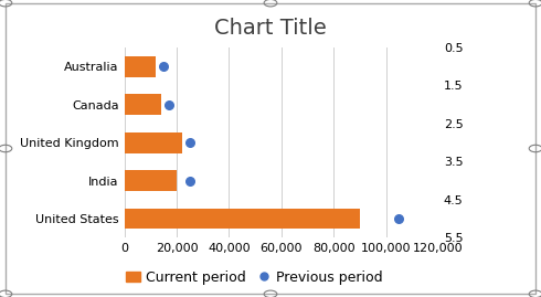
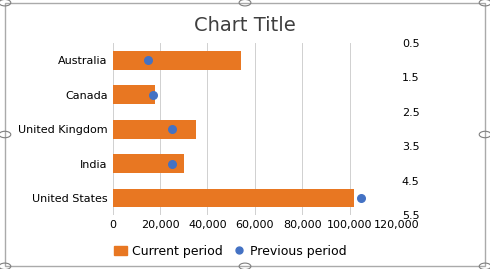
Current period/Australia: 12,000 -> 54,000
Current period/Canada: 14,000 -> 18,000
Current period/United Kingdom: 22,000 -> 35,000
Current period/India: 20,000 -> 30,000
Current period/United States: 90,000 -> 102,000
